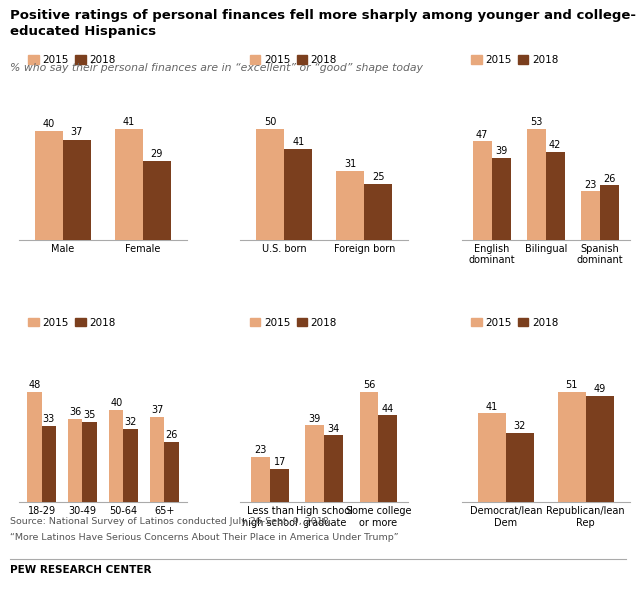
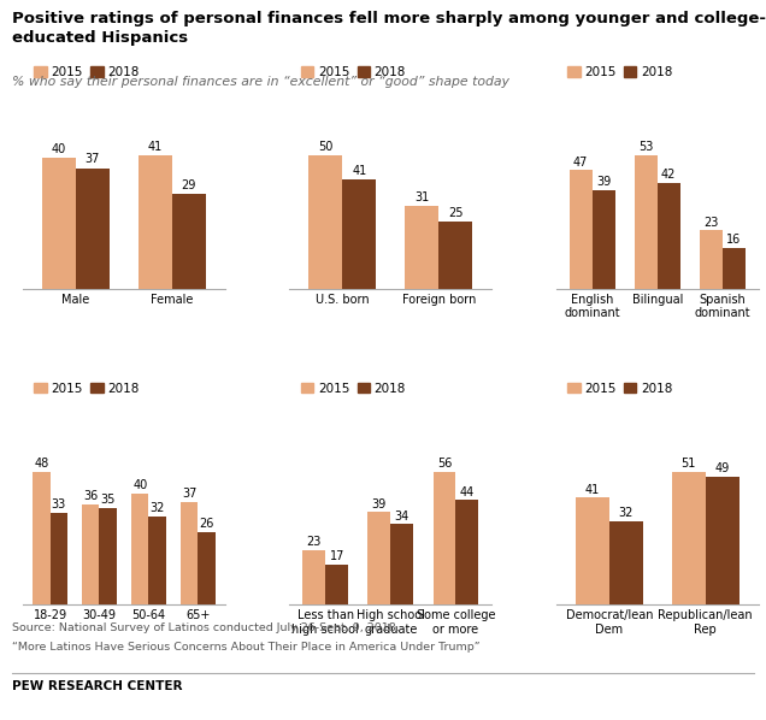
2018/Spanish dominant: 26 -> 16
